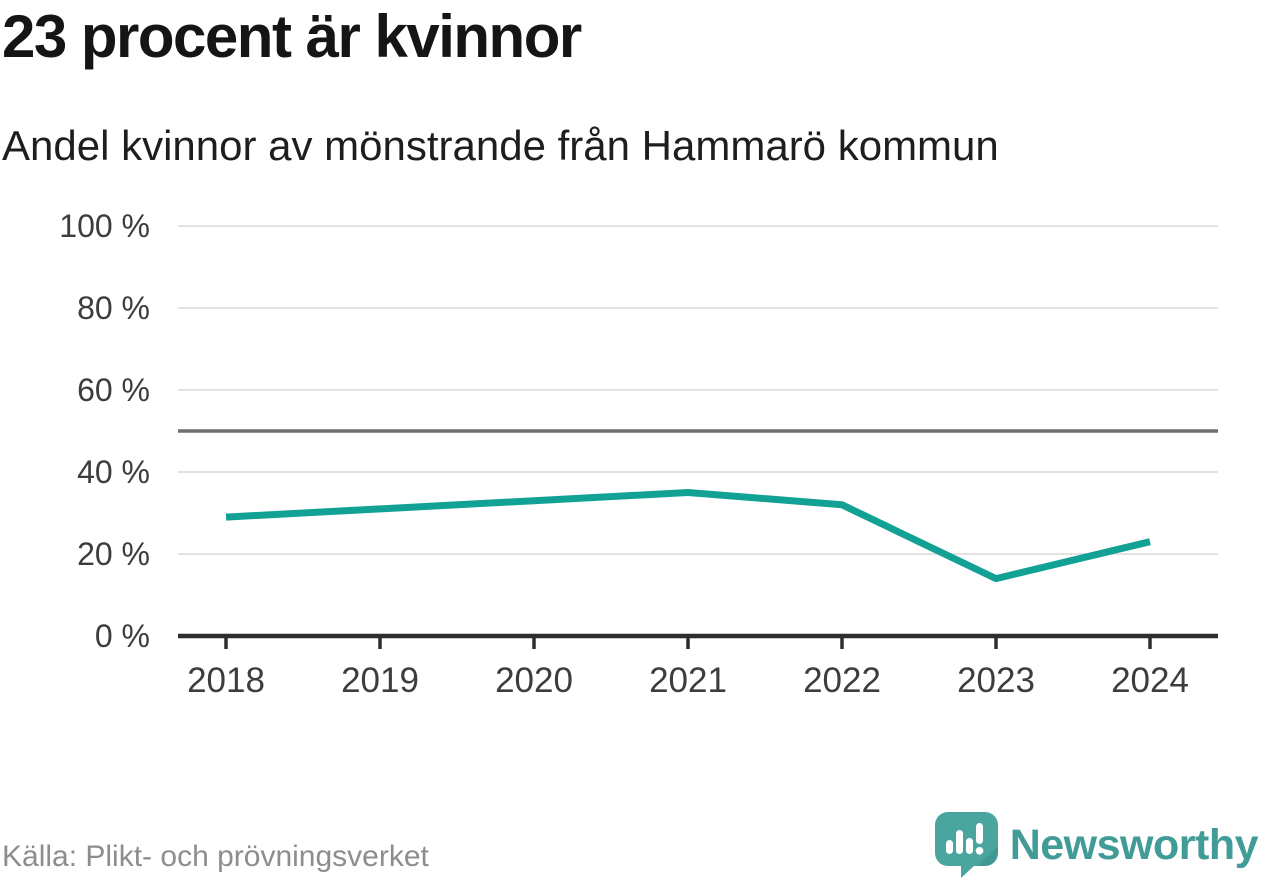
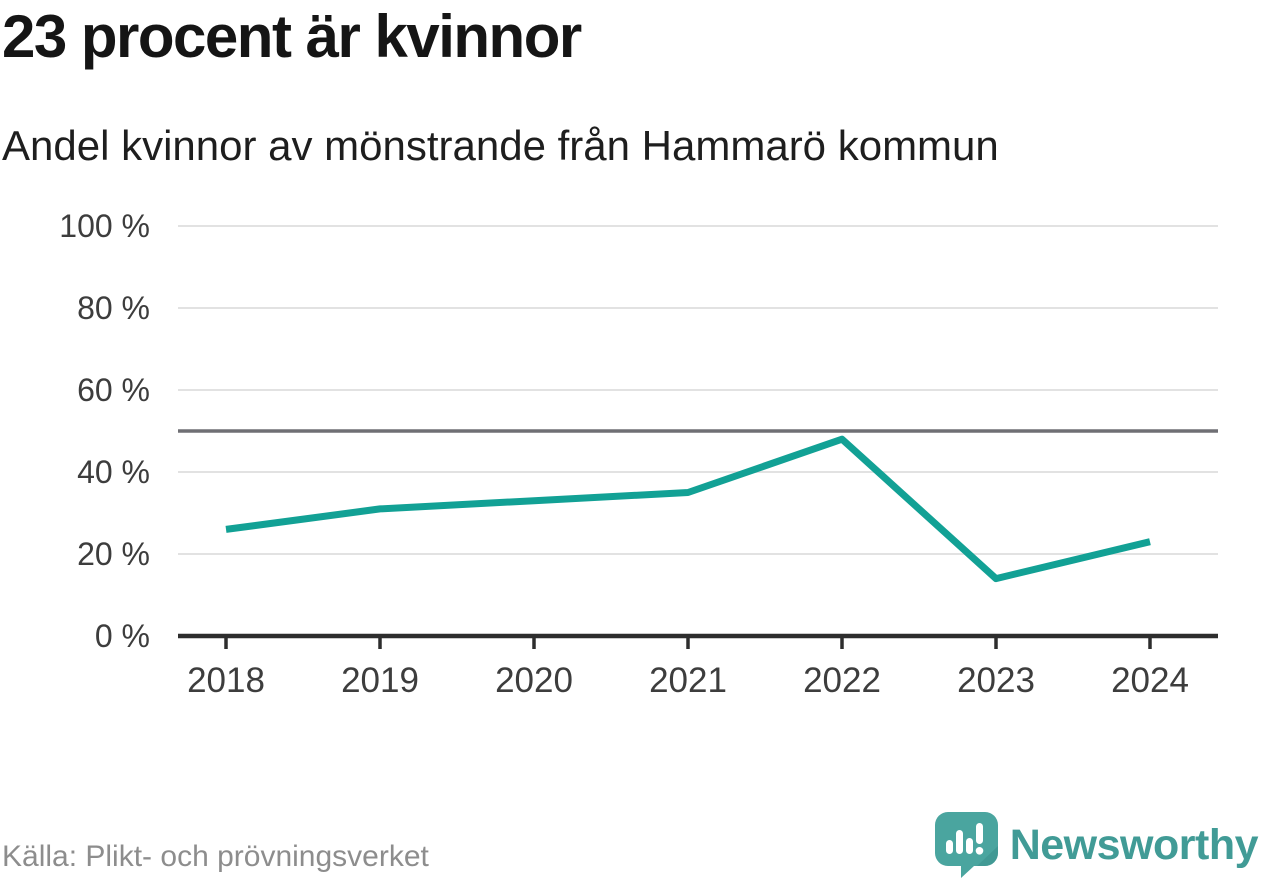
2018: 29% -> 26%
2022: 32% -> 48%
